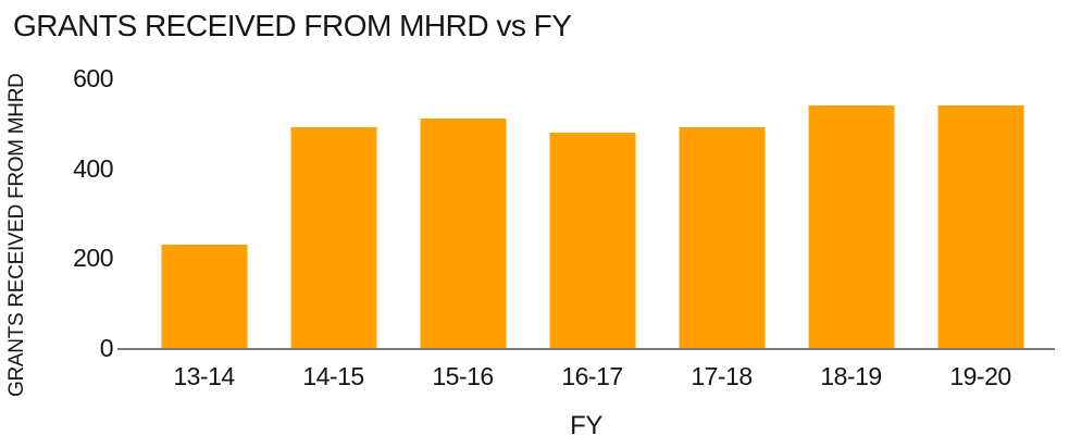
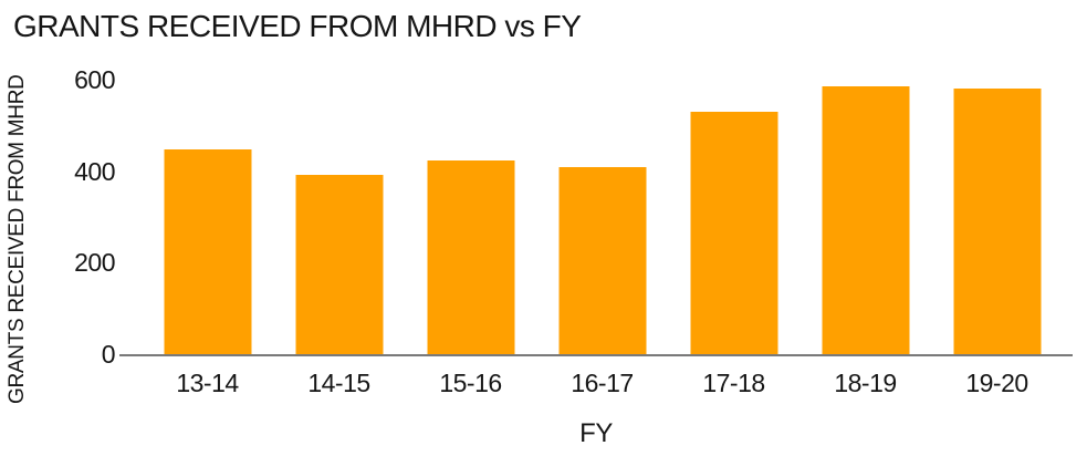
13-14: 230 -> 450
14-15: 490 -> 390
15-16: 510 -> 420
16-17: 480 -> 410
17-18: 490 -> 530
18-19: 540 -> 580
19-20: 540 -> 580
